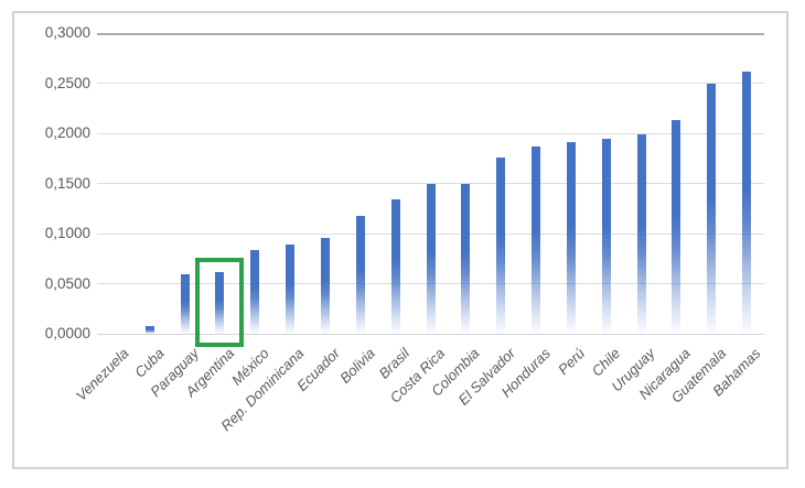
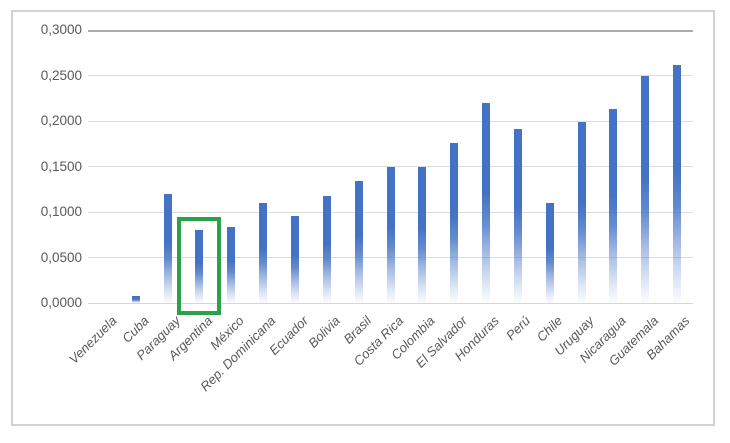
Paraguay: 0,06 -> 0,12
Argentina: 0,06 -> 0,08
Rep. Dominicana: 0,09 -> 0,11
Honduras: 0,19 -> 0,22
Chile: 0,20 -> 0,11
